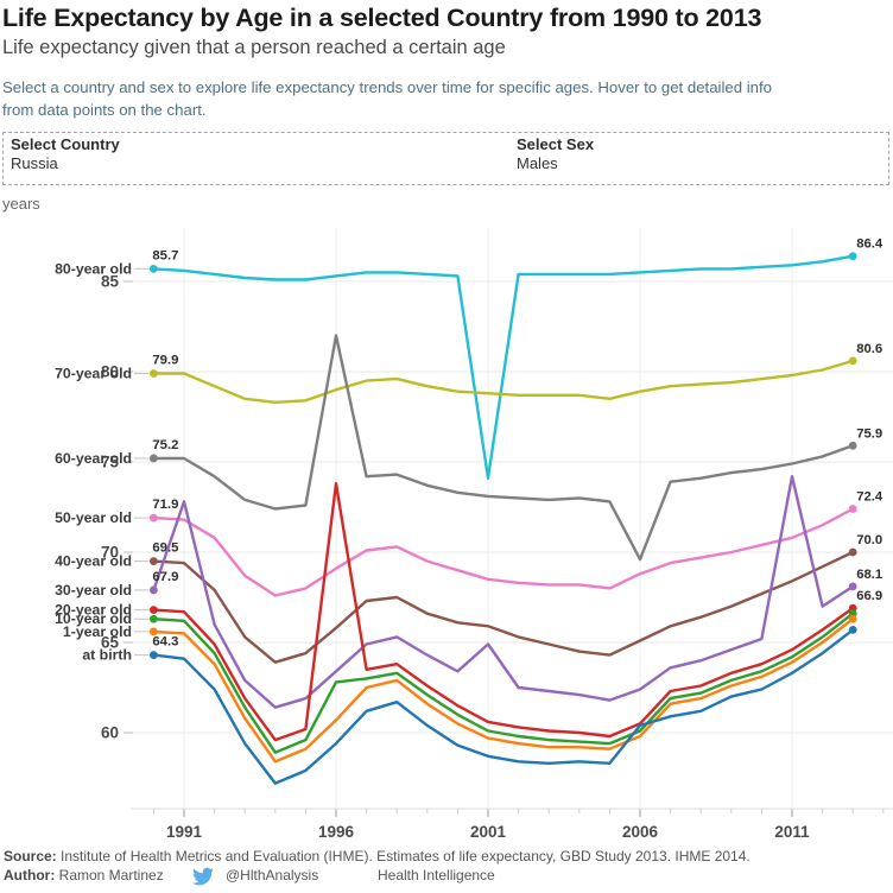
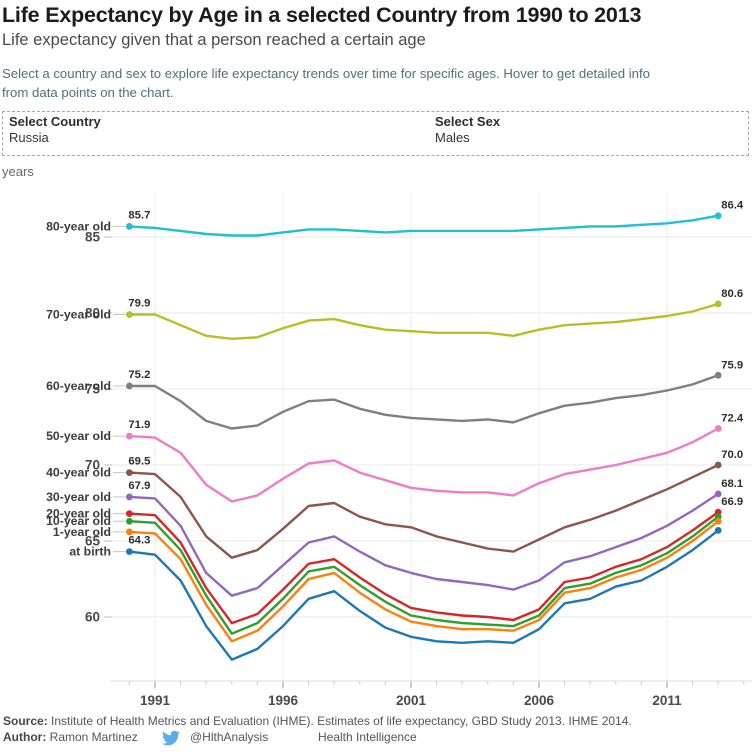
30-year old/1991: 72.8 -> 67.8
60-year old/1996: 82.0 -> 73.5
20-year old/1996: 73.8 -> 61.8
10-year old/1996: 62.8 -> 61.2
80-year old/2001: 74.1 -> 85.4
30-year old/2001: 64.9 -> 62.9
60-year old/2006: 69.6 -> 73.4
at birth/2006: 60.4 -> 59.2
30-year old/2011: 74.2 -> 66.0
